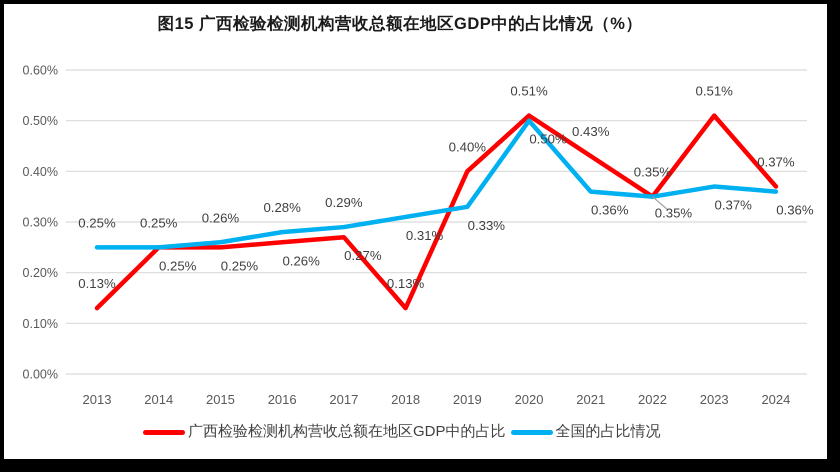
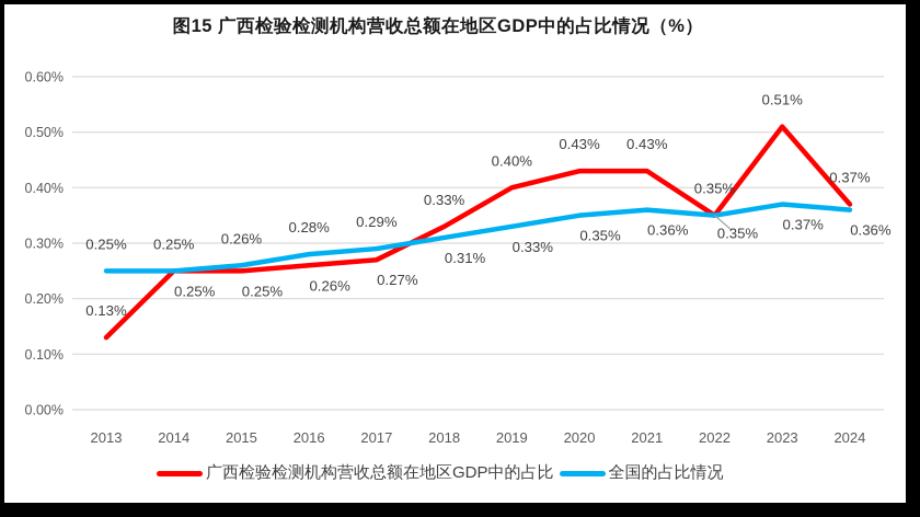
广西检验检测机构营收总额在地区GDP中的占比/2018: 0.13% -> 0.33%
广西检验检测机构营收总额在地区GDP中的占比/2020: 0.51% -> 0.43%
全国的占比情况/2020: 0.50% -> 0.35%
